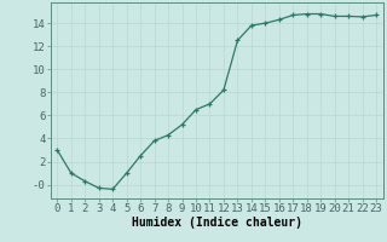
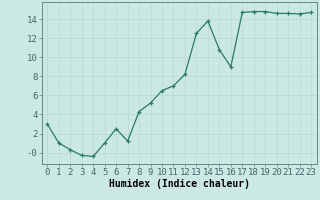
7: 3.8 -> 1.2
15: 14.0 -> 10.8
16: 14.3 -> 9.0
